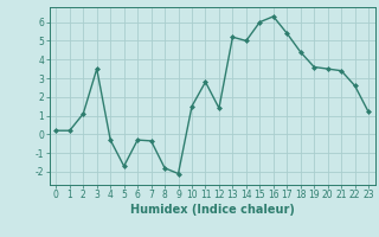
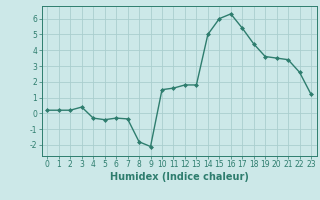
2: 1.1 -> 0.2
3: 3.5 -> 0.4
5: -1.7 -> -0.4
11: 2.8 -> 1.6
12: 1.4 -> 1.8
13: 5.2 -> 1.8
